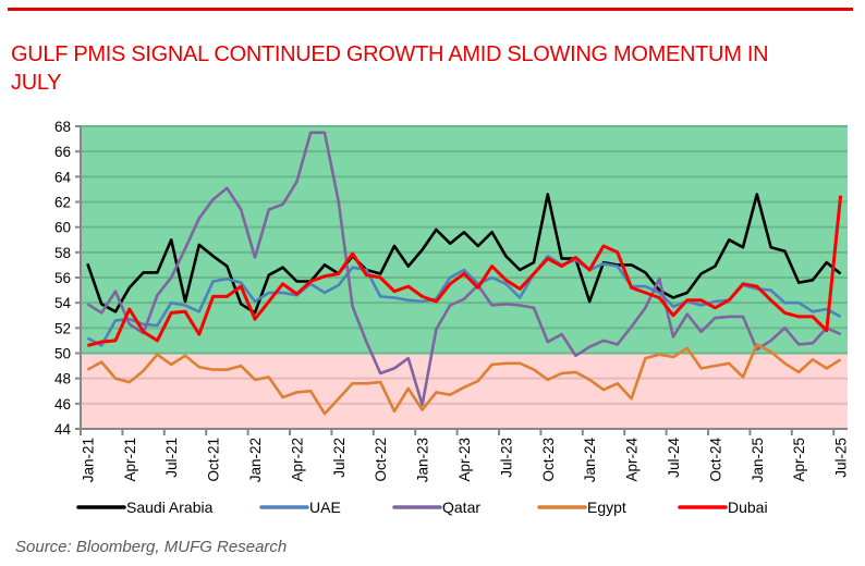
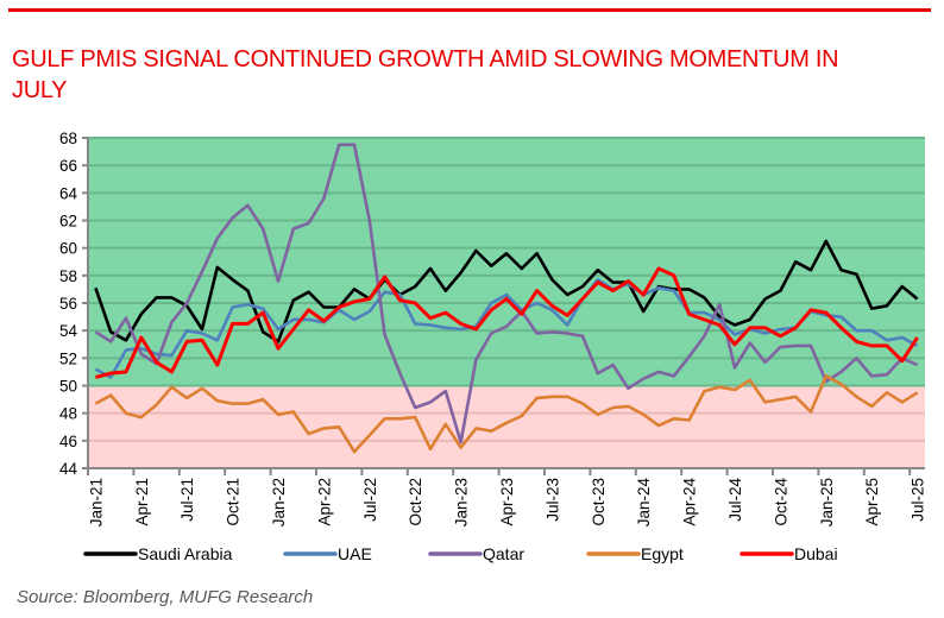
Saudi Arabia/Jul-21: 59.0 -> 55.8
Saudi Arabia/Oct-22: 56.3 -> 57.2
Saudi Arabia/Oct-23: 62.6 -> 58.4
Saudi Arabia/Jan-24: 54.1 -> 55.4
Egypt/Apr-24: 46.4 -> 47.5
Saudi Arabia/Jan-25: 62.6 -> 60.5
Dubai/Jul-25: 62.5 -> 53.5
